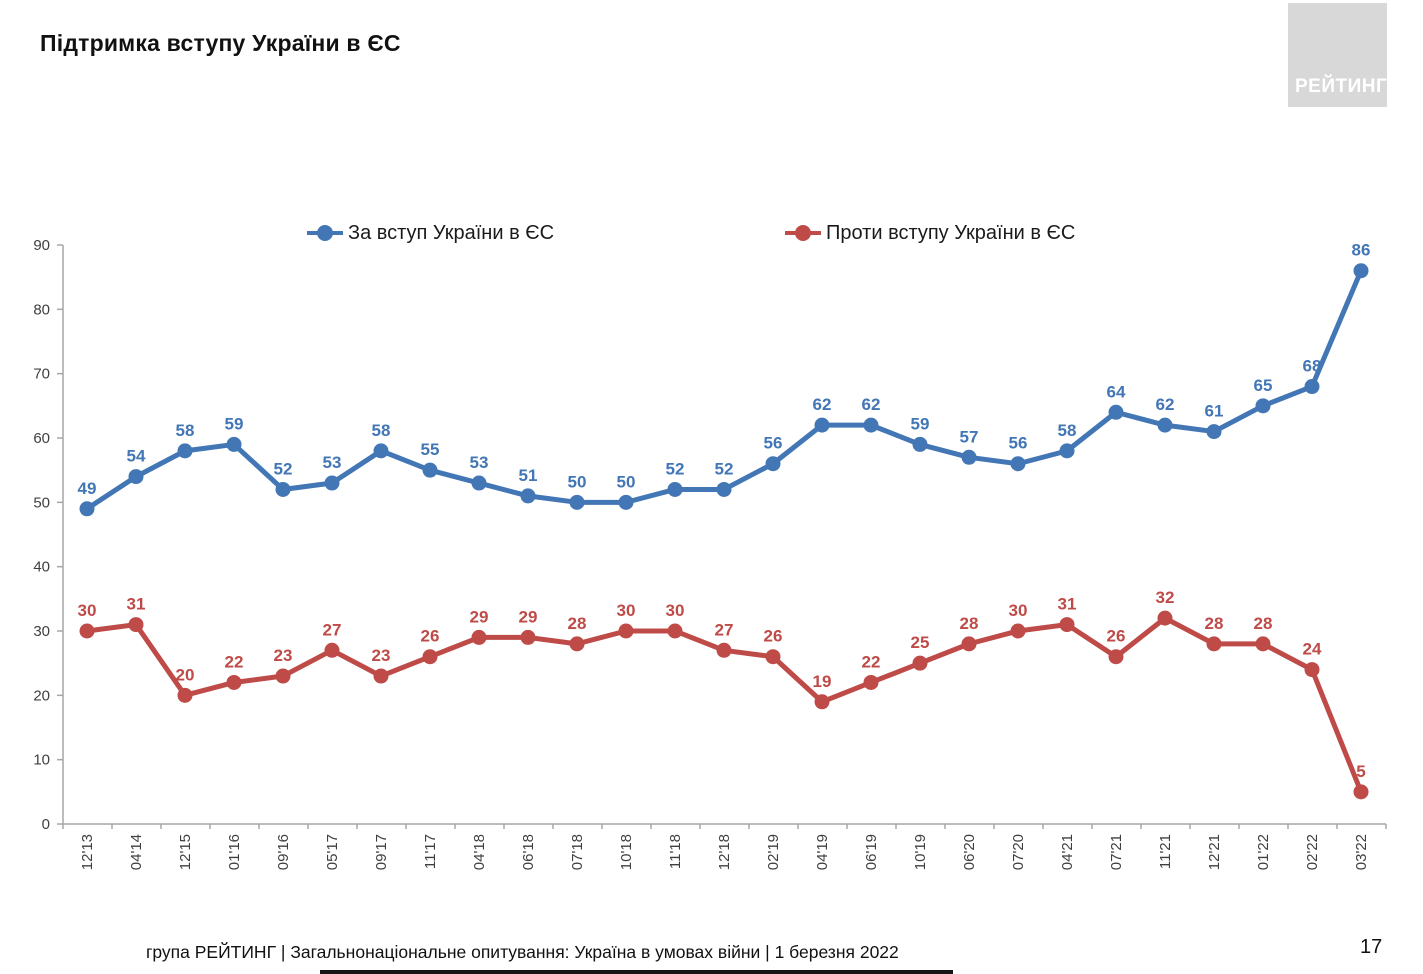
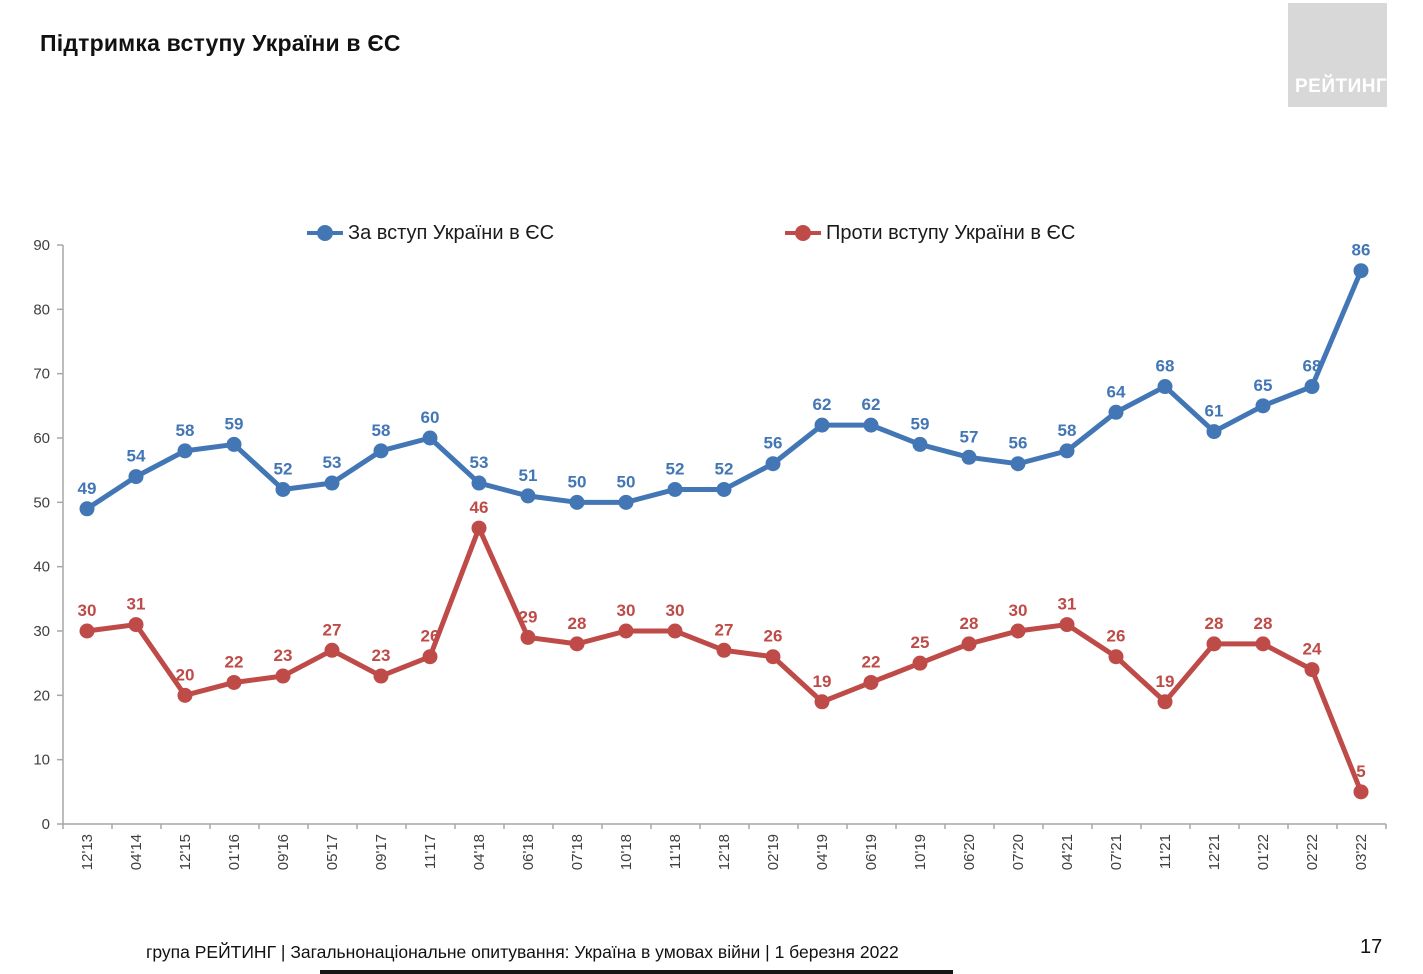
За вступ України в ЄС/11'17: 55 -> 60
Проти вступу України в ЄС/04'18: 29 -> 46
За вступ України в ЄС/11'21: 62 -> 68
Проти вступу України в ЄС/11'21: 32 -> 19
